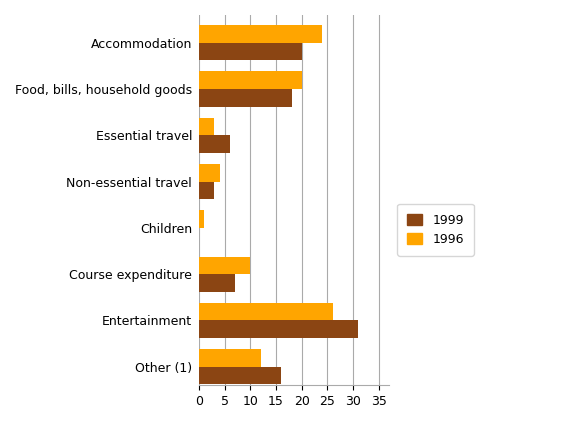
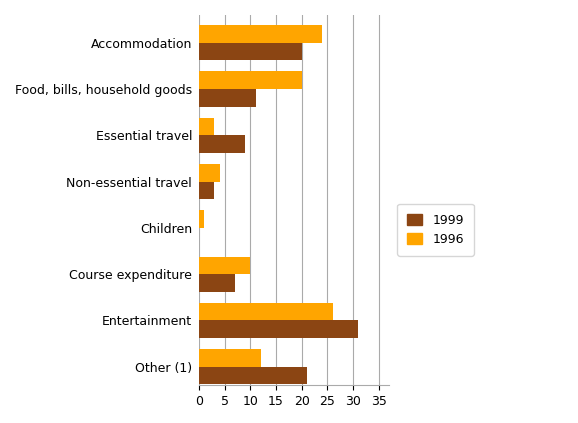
1999/Food, bills, household goods: 18 -> 11
1999/Essential travel: 6 -> 9
1999/Other (1): 16 -> 21
